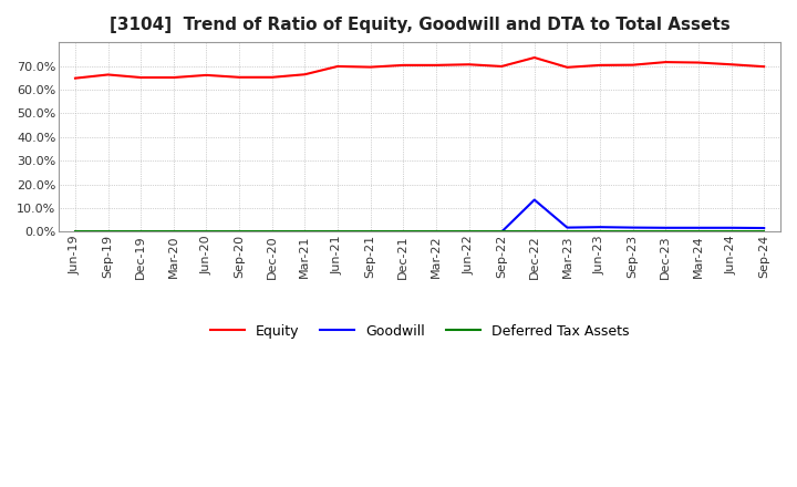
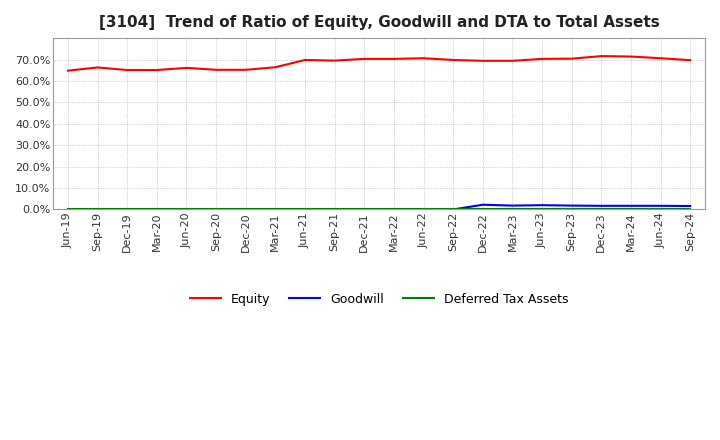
Equity/Dec-22: 73.5% -> 69.4%
Goodwill/Dec-22: 13.5% -> 2.2%
